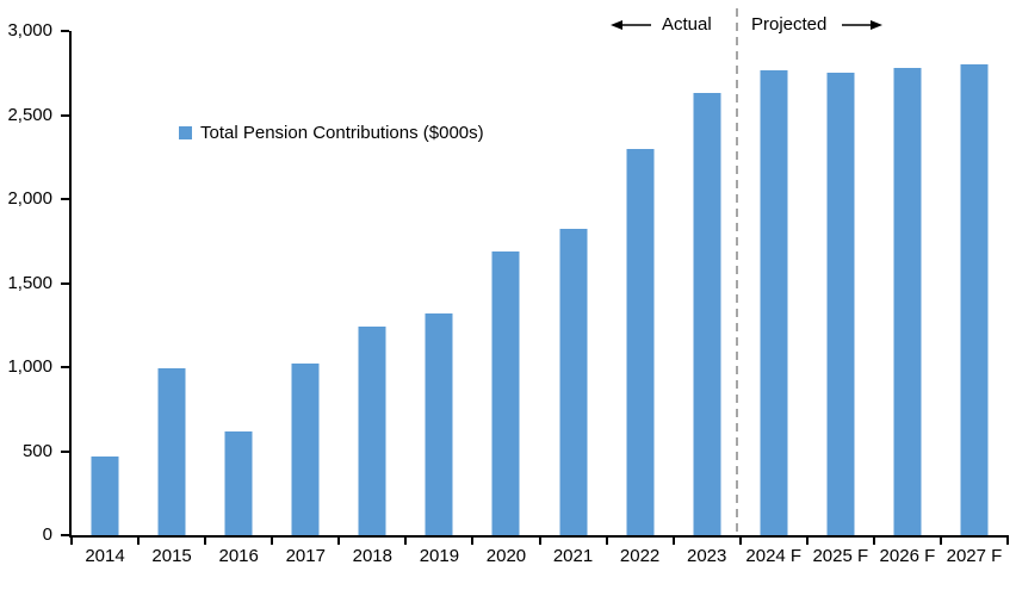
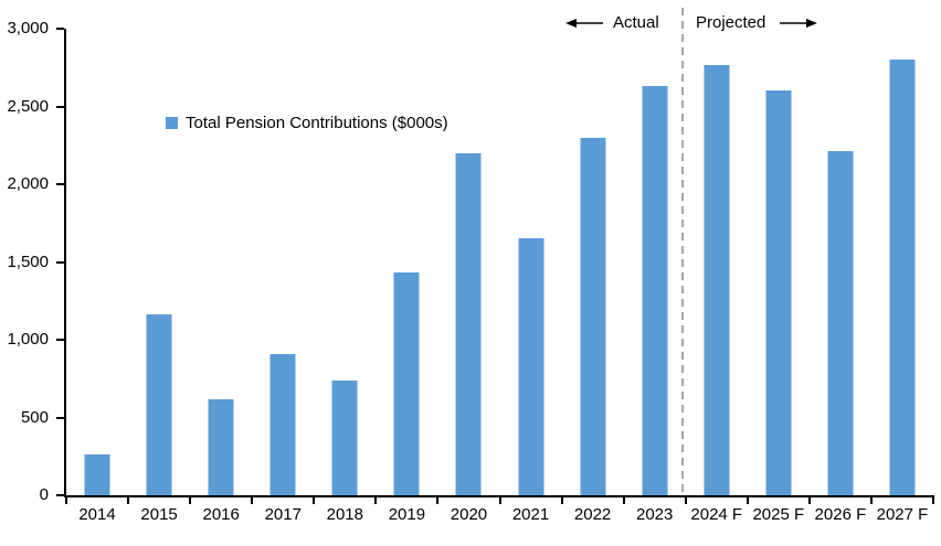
2014: 470 -> 260
2015: 990 -> 1160
2017: 1020 -> 910
2018: 1240 -> 740
2019: 1320 -> 1430
2020: 1690 -> 2200
2021: 1820 -> 1650
2025 F: 2750 -> 2600
2026 F: 2780 -> 2210
